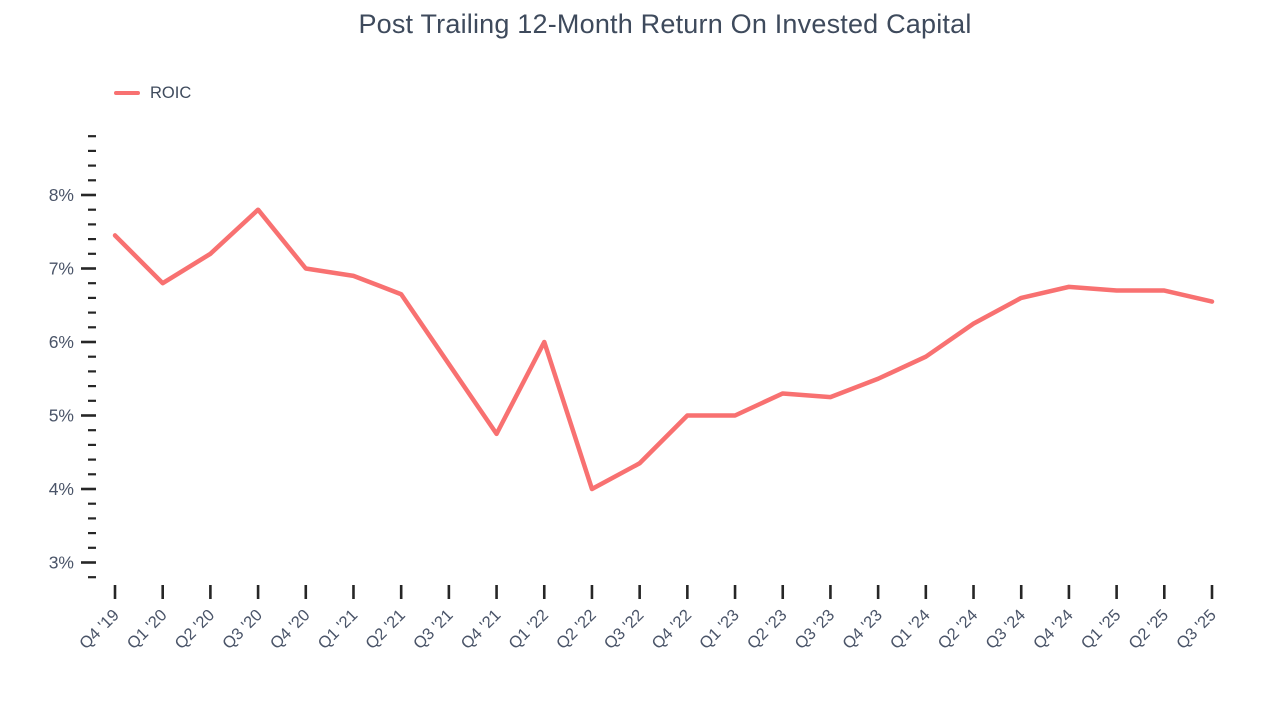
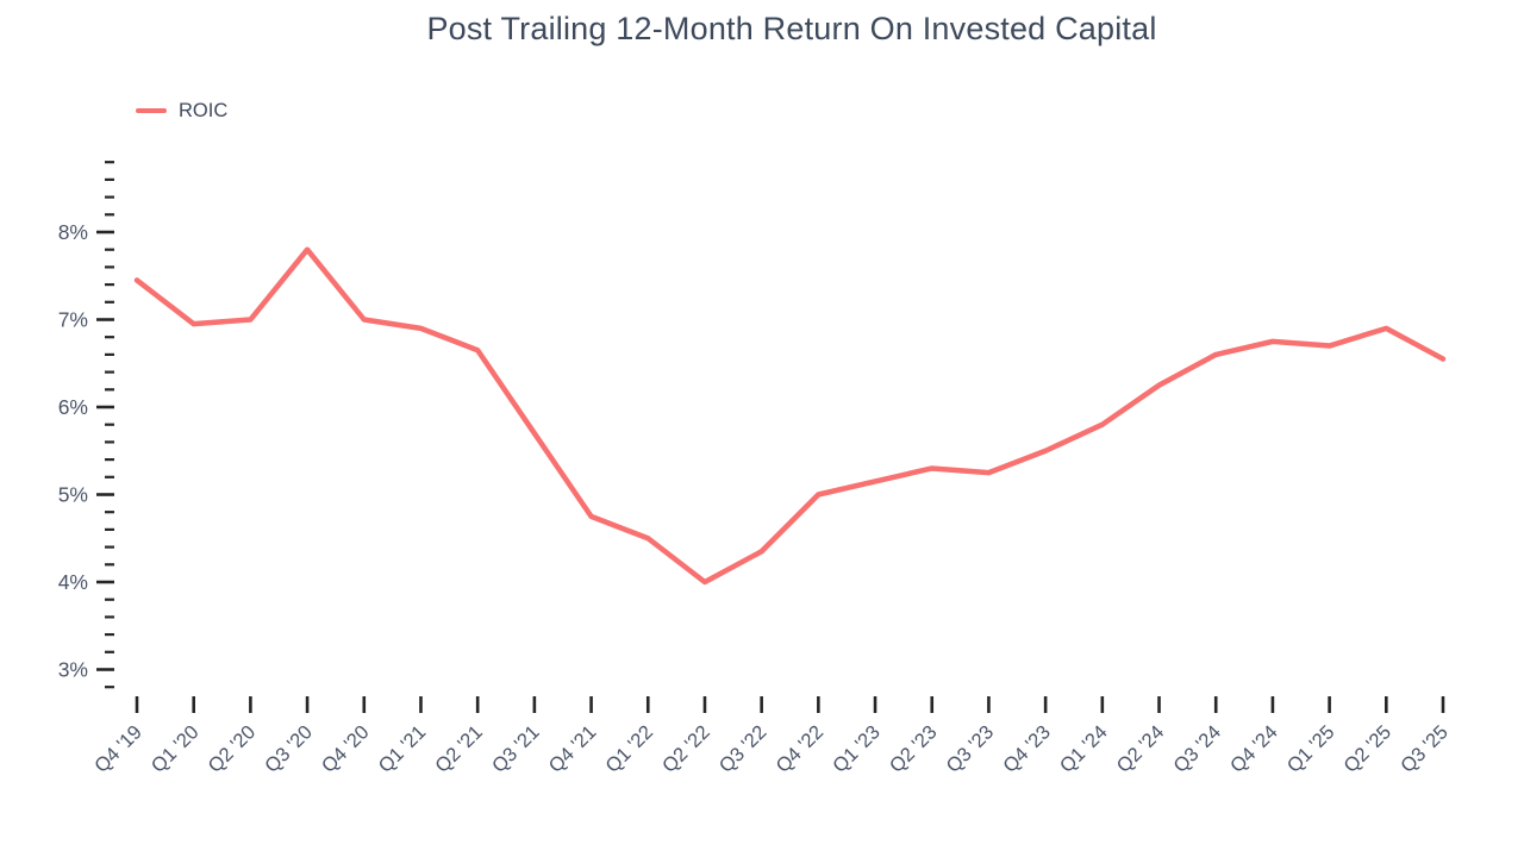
Q1 '20: 6.8% -> 7.0%
Q2 '20: 7.2% -> 7.0%
Q1 '22: 6.0% -> 4.5%
Q1 '23: 5.0% -> 5.2%
Q2 '25: 6.7% -> 6.9%
